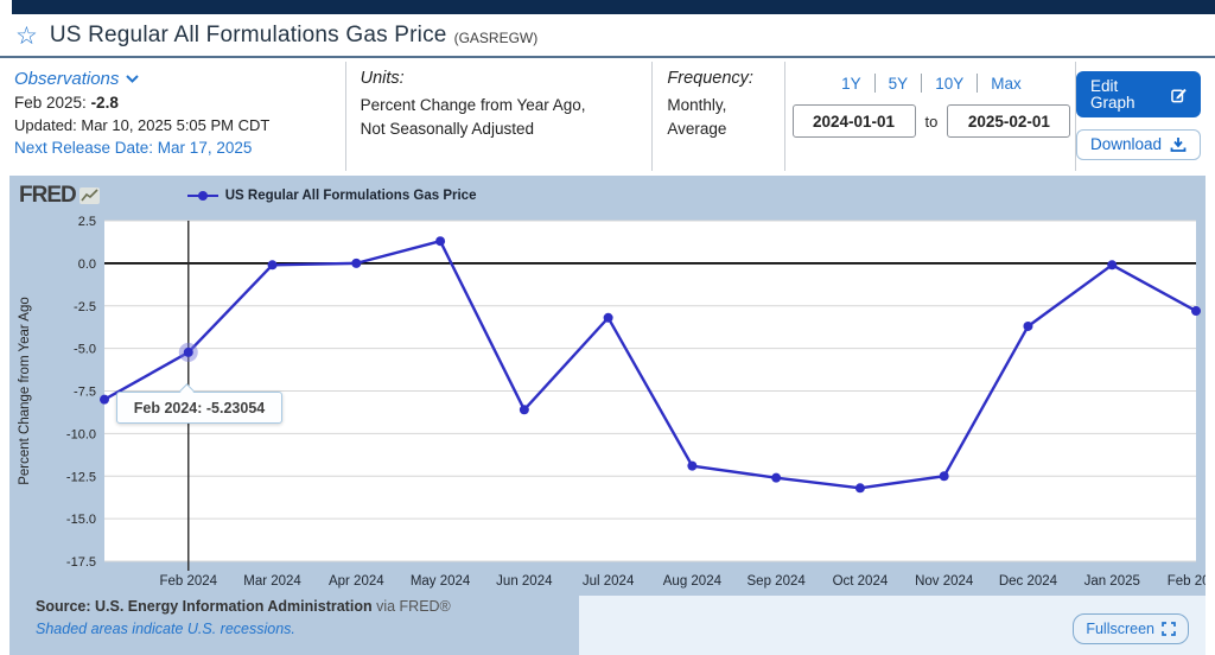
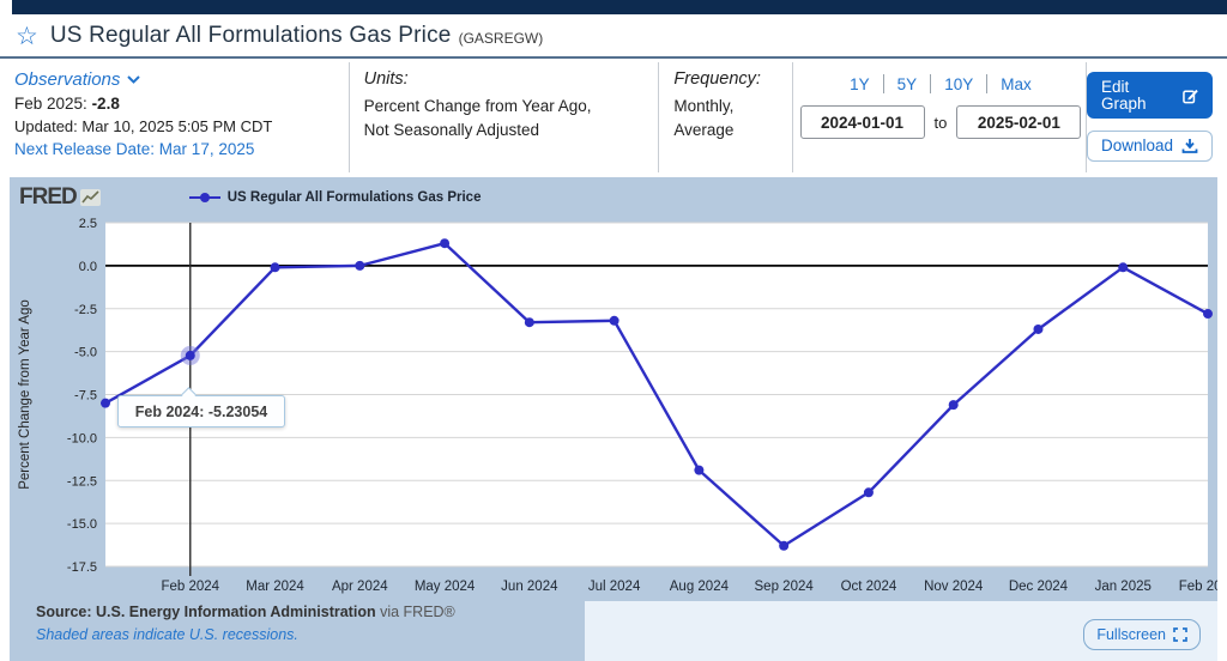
Jun 2024: -8.6 -> -3.3
Sep 2024: -12.6 -> -16.3
Nov 2024: -12.5 -> -8.1
